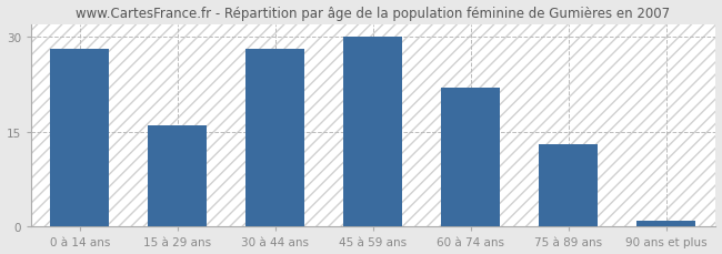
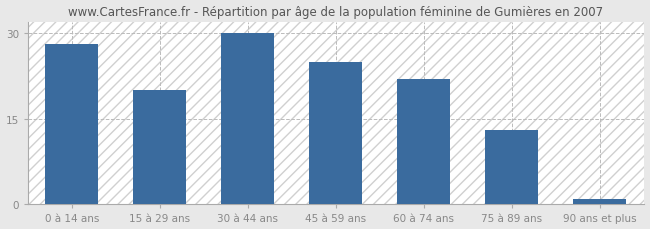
15 à 29 ans: 16 -> 20
30 à 44 ans: 28 -> 30
45 à 59 ans: 30 -> 25
